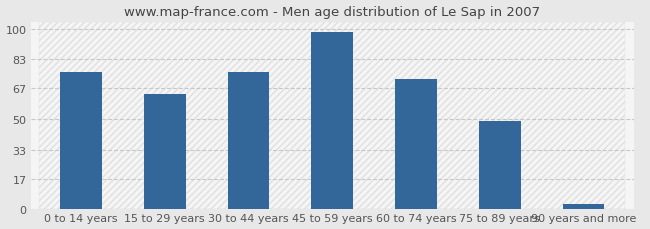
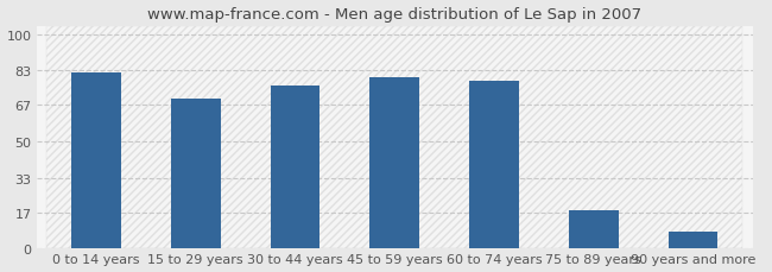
0 to 14 years: 76 -> 82
15 to 29 years: 64 -> 70
45 to 59 years: 98 -> 80
60 to 74 years: 72 -> 78
75 to 89 years: 49 -> 18
90 years and more: 3 -> 8
